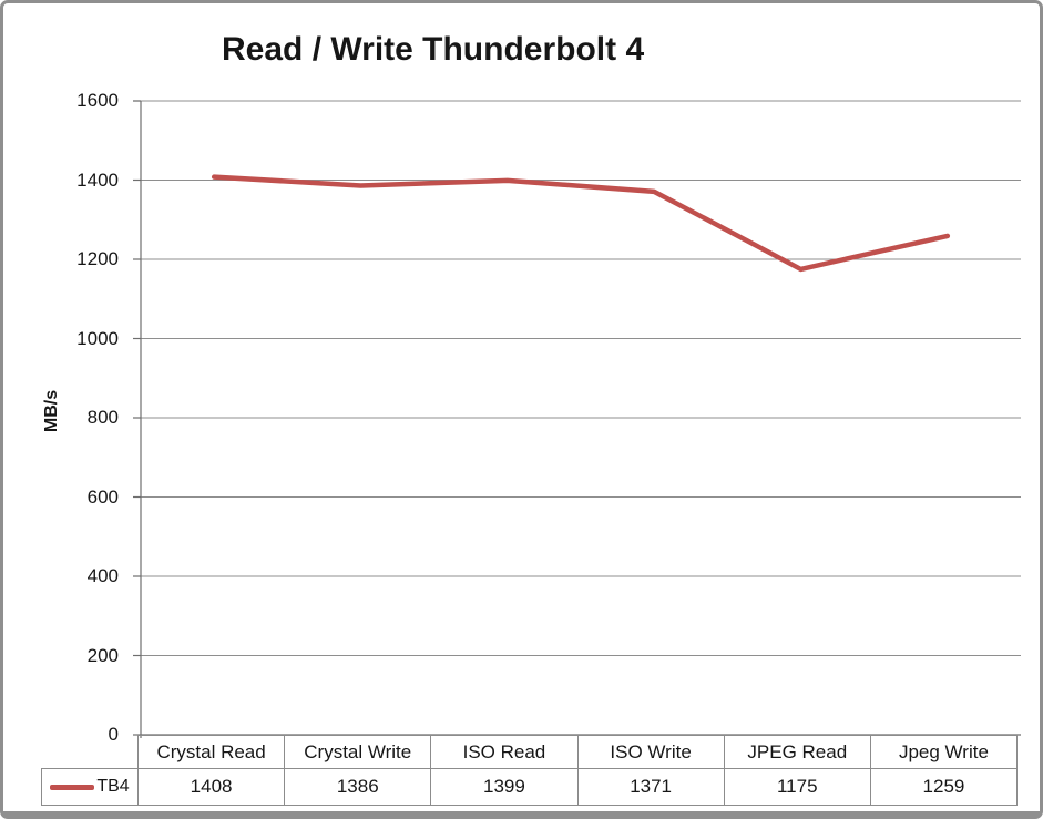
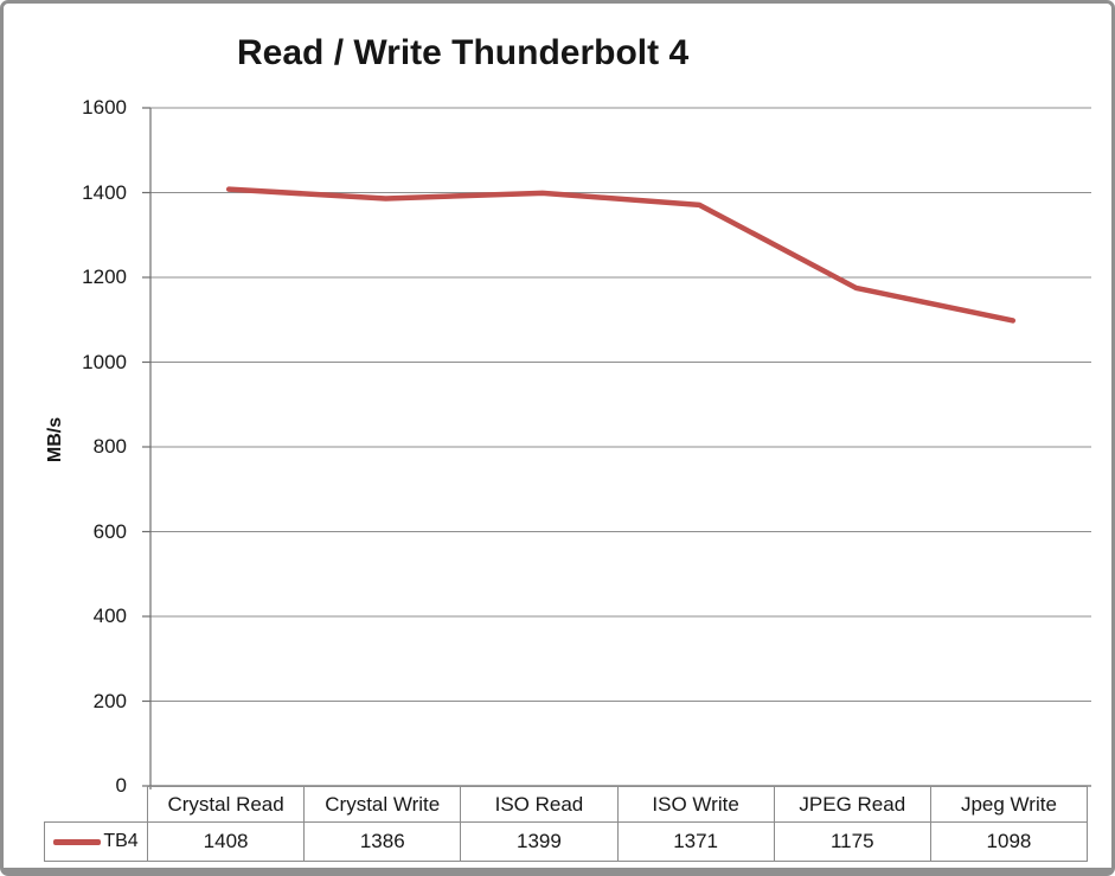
Jpeg Write: 1259 -> 1098
